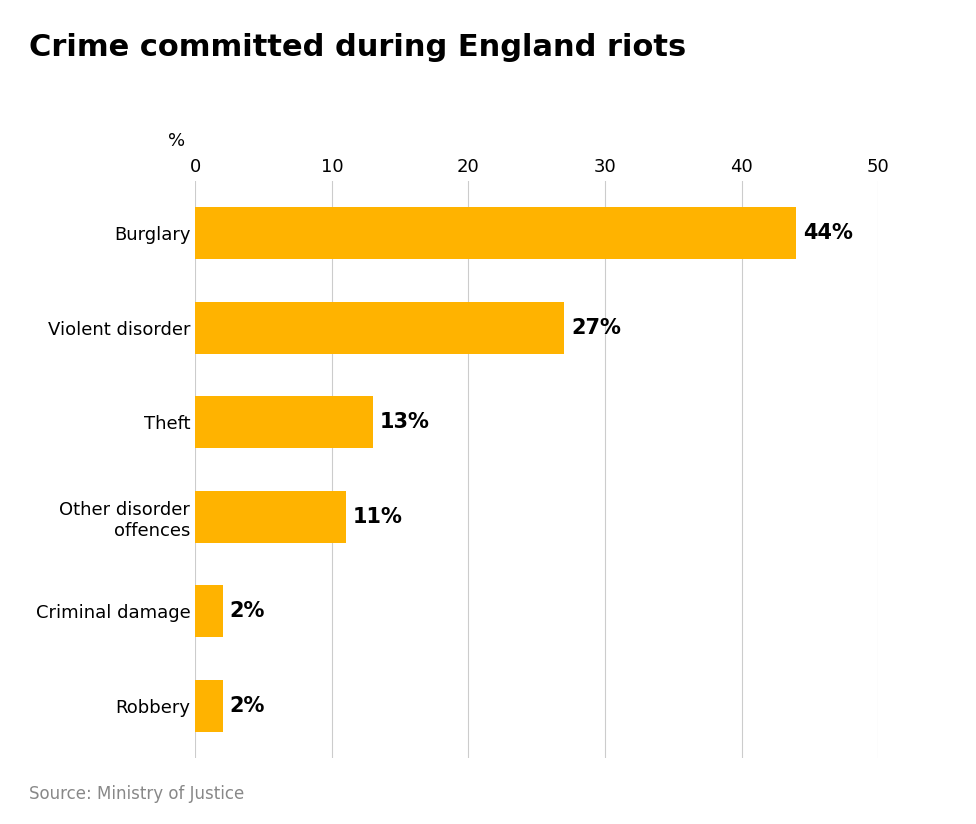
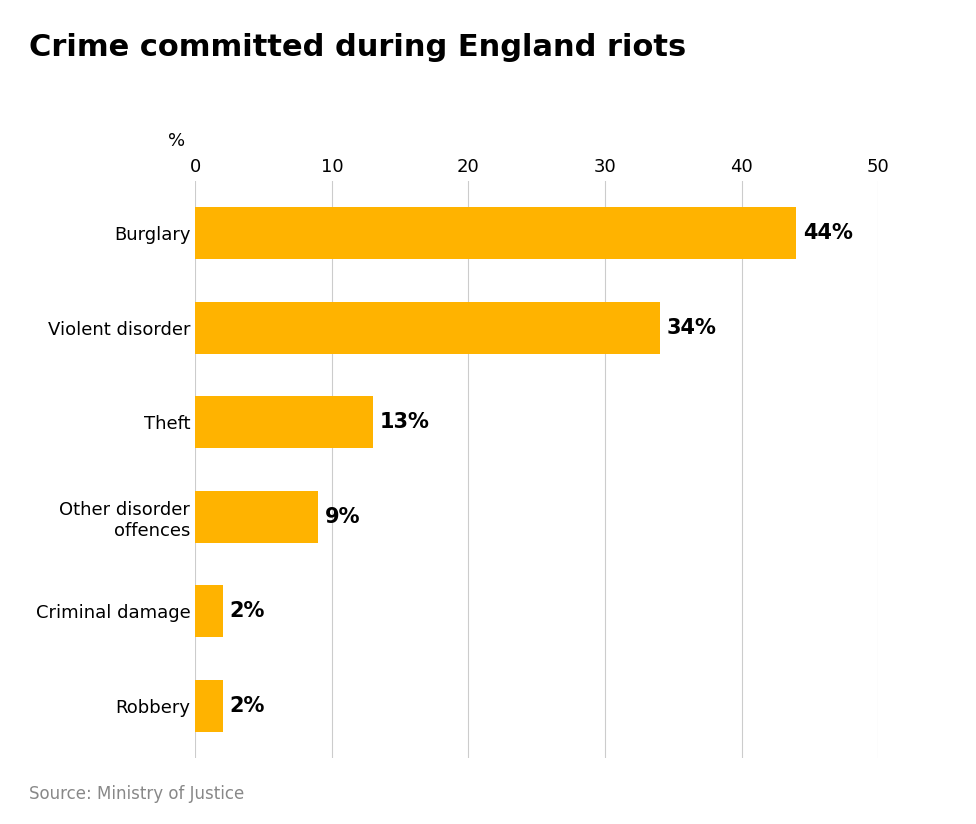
Violent disorder: 27% -> 34%
Other disorder offences: 11% -> 9%
